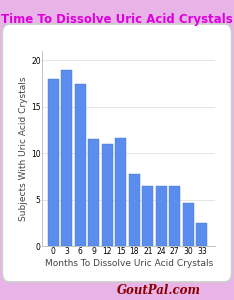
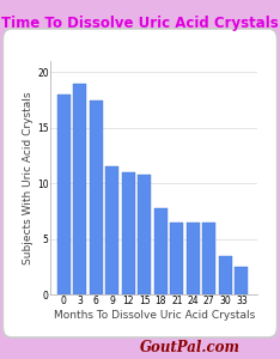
15: 11.6 -> 10.8
30: 4.6 -> 3.5
